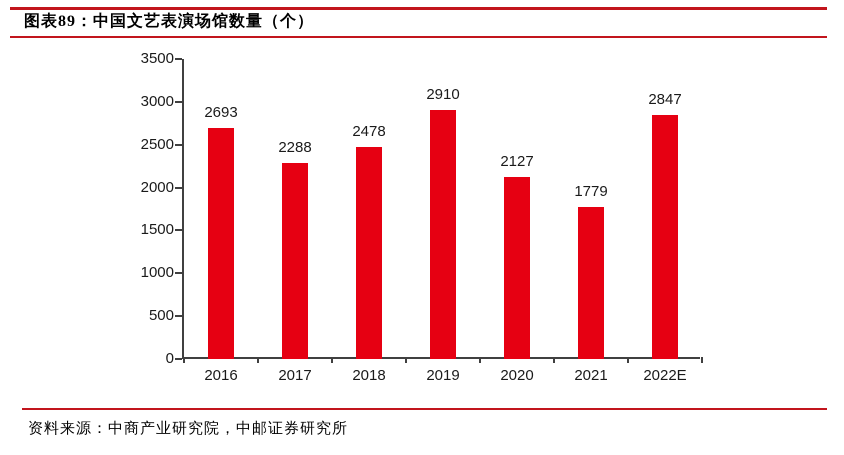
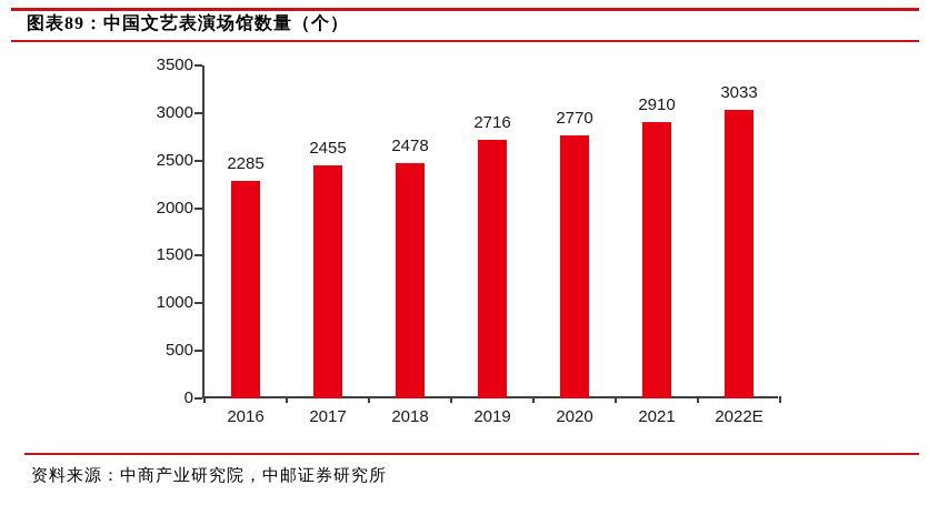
2016: 2693 -> 2285
2017: 2288 -> 2455
2019: 2910 -> 2716
2020: 2127 -> 2770
2021: 1779 -> 2910
2022E: 2847 -> 3033
